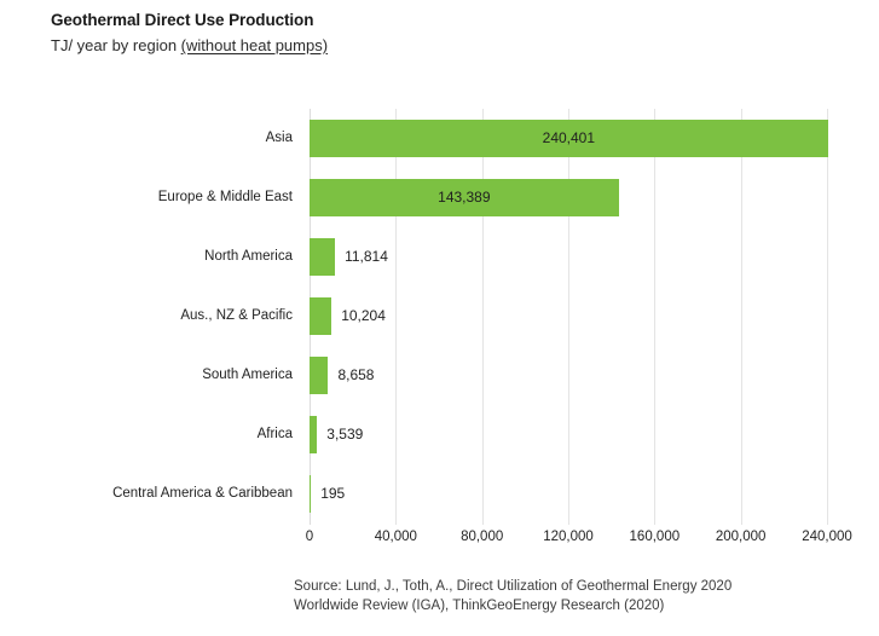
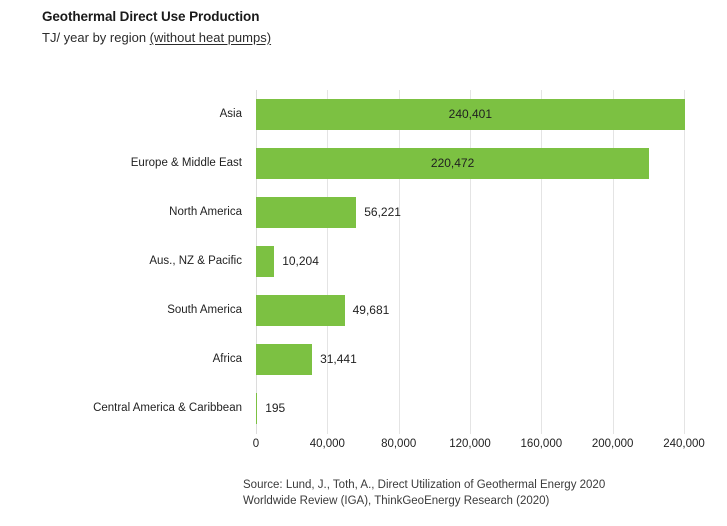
Europe & Middle East: 143,389 -> 220,472
North America: 11,814 -> 56,221
South America: 8,658 -> 49,681
Africa: 3,539 -> 31,441
